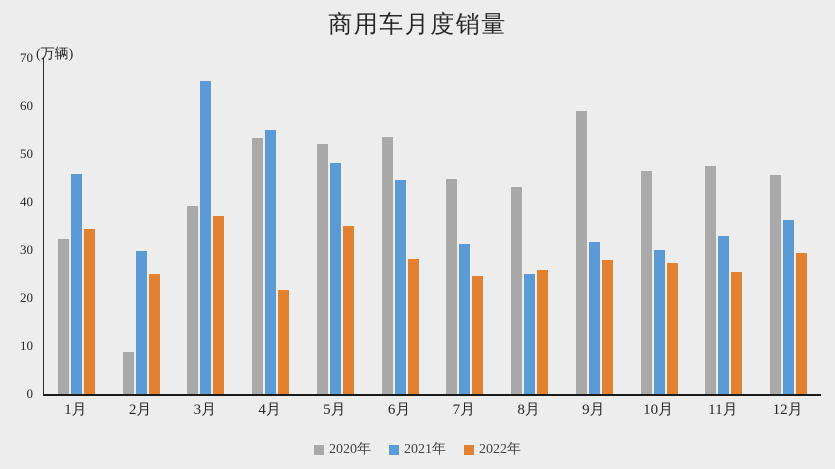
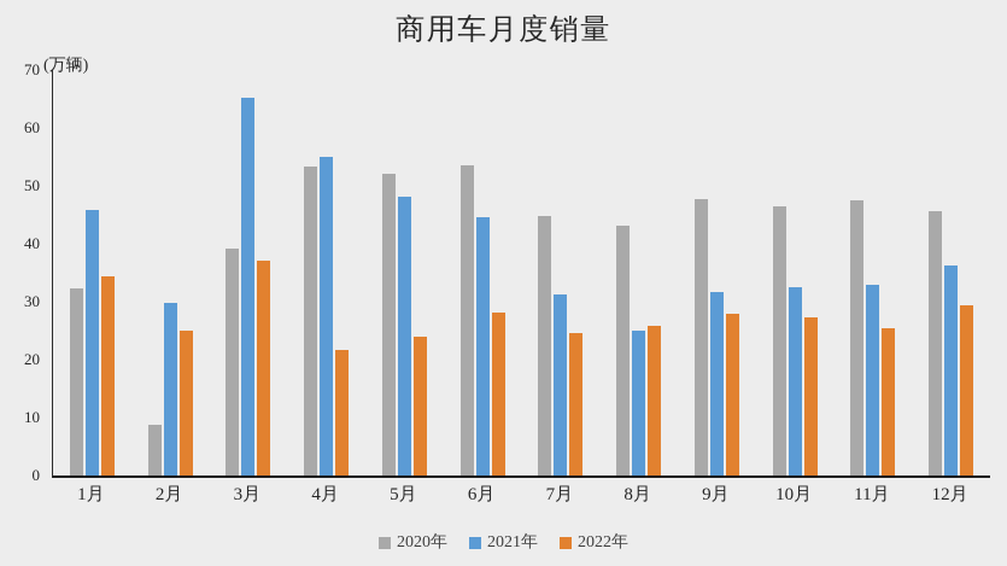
2022年/5月: 35 -> 24
2020年/9月: 59 -> 48
2021年/10月: 30 -> 33
